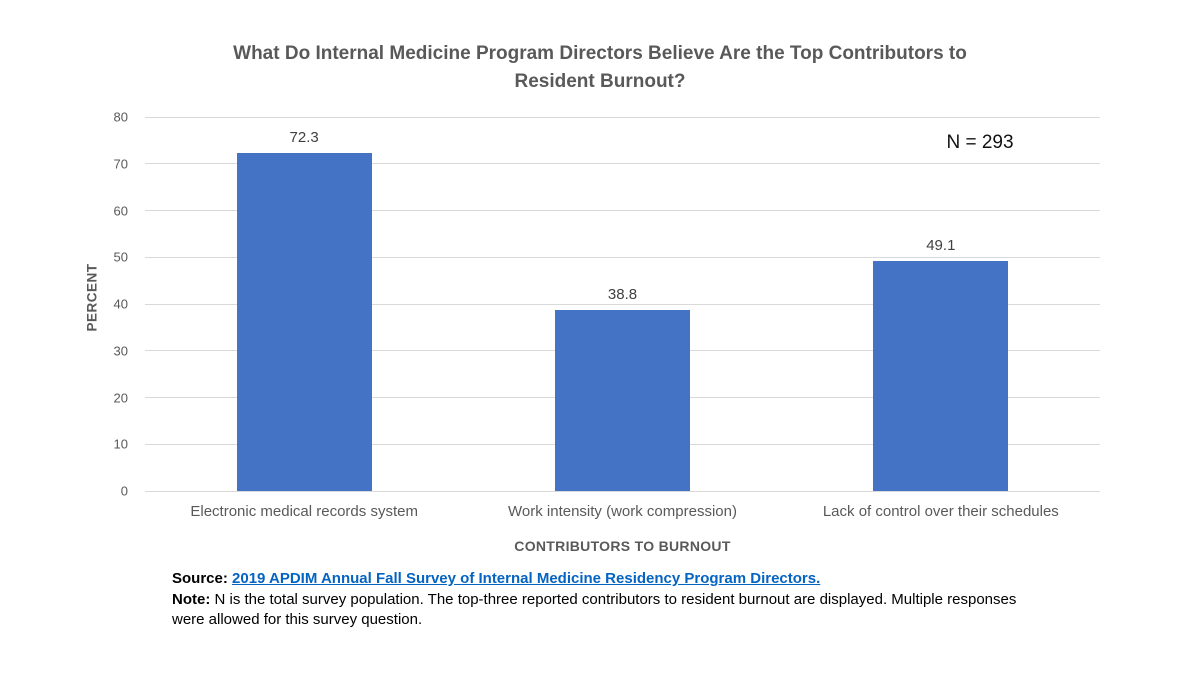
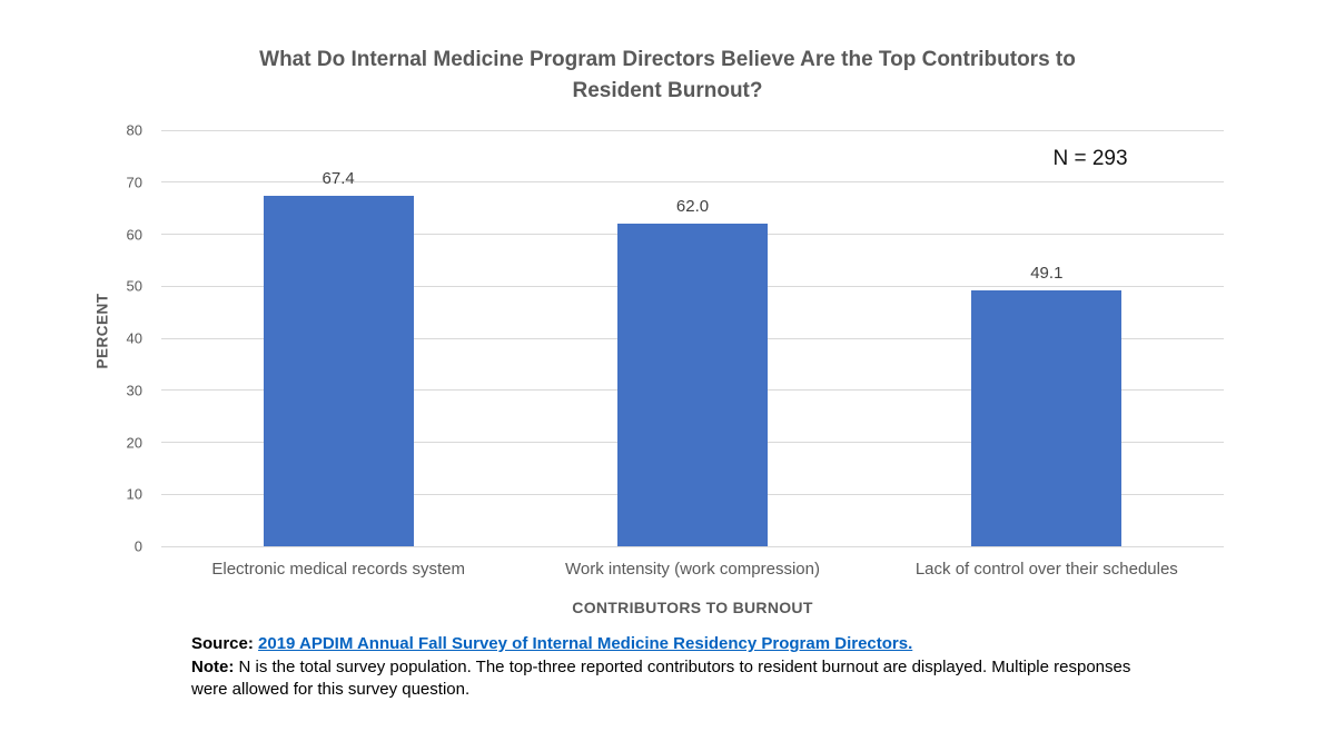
Electronic medical records system: 72.3 -> 67.4
Work intensity (work compression): 38.8 -> 62.0
